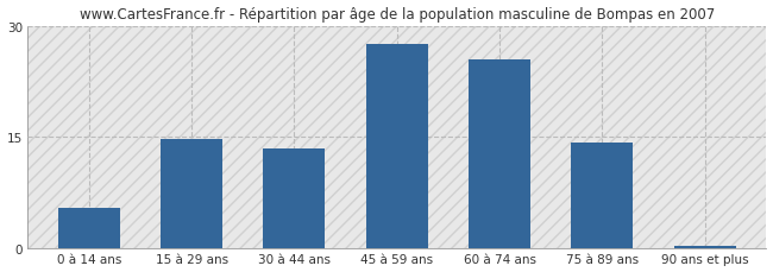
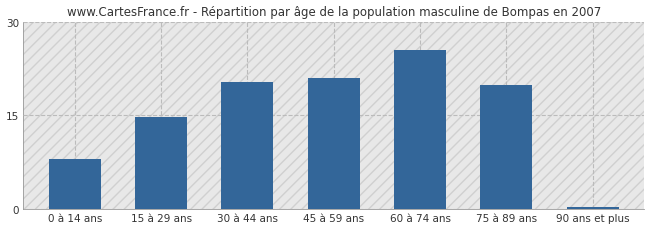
0 à 14 ans: 5.5 -> 8.0
30 à 44 ans: 13.5 -> 20.4
45 à 59 ans: 27.5 -> 21.0
75 à 89 ans: 14.3 -> 19.8
